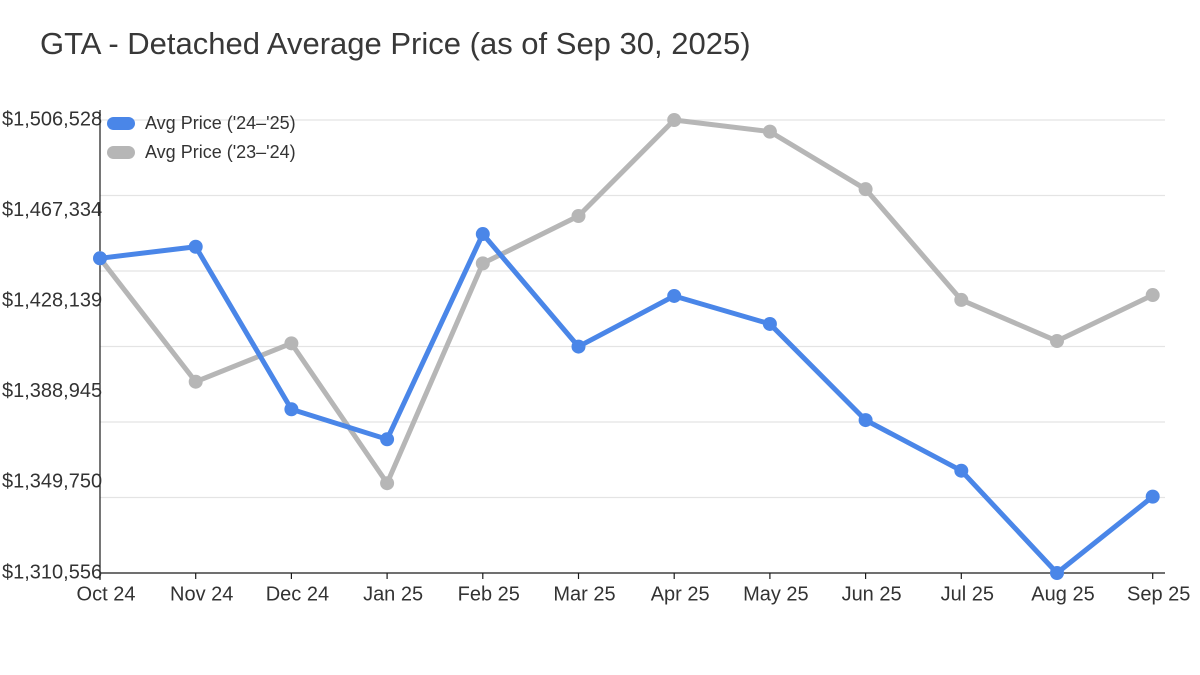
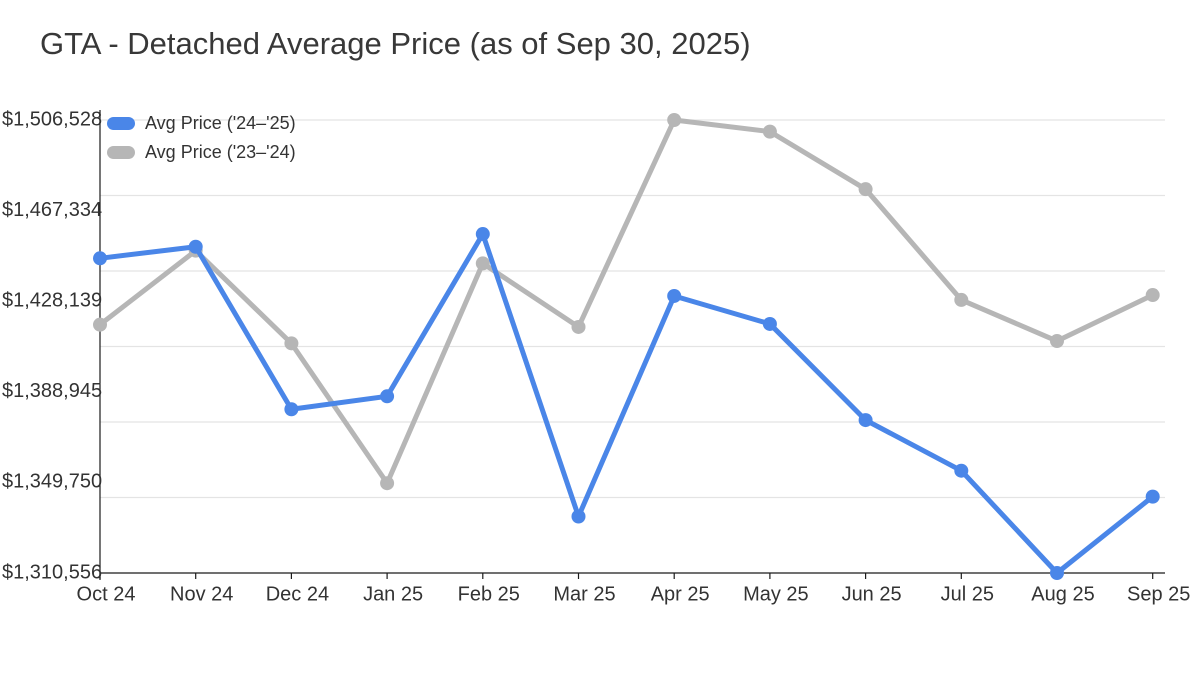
Avg Price ('23–'24)/Oct 24: $1447000 -> $1418000
Avg Price ('23–'24)/Nov 24: $1393000 -> $1450000
Avg Price ('24–'25)/Jan 25: $1368000 -> $1387000
Avg Price ('24–'25)/Mar 25: $1408000 -> $1335000
Avg Price ('23–'24)/Mar 25: $1465000 -> $1417000
